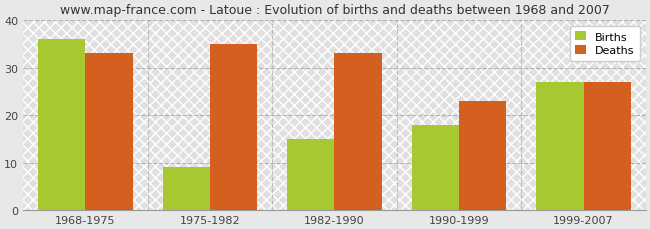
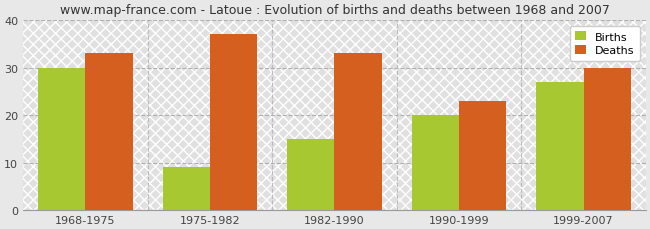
Births/1968-1975: 36 -> 30
Deaths/1975-1982: 35 -> 37
Births/1990-1999: 18 -> 20
Deaths/1999-2007: 27 -> 30
